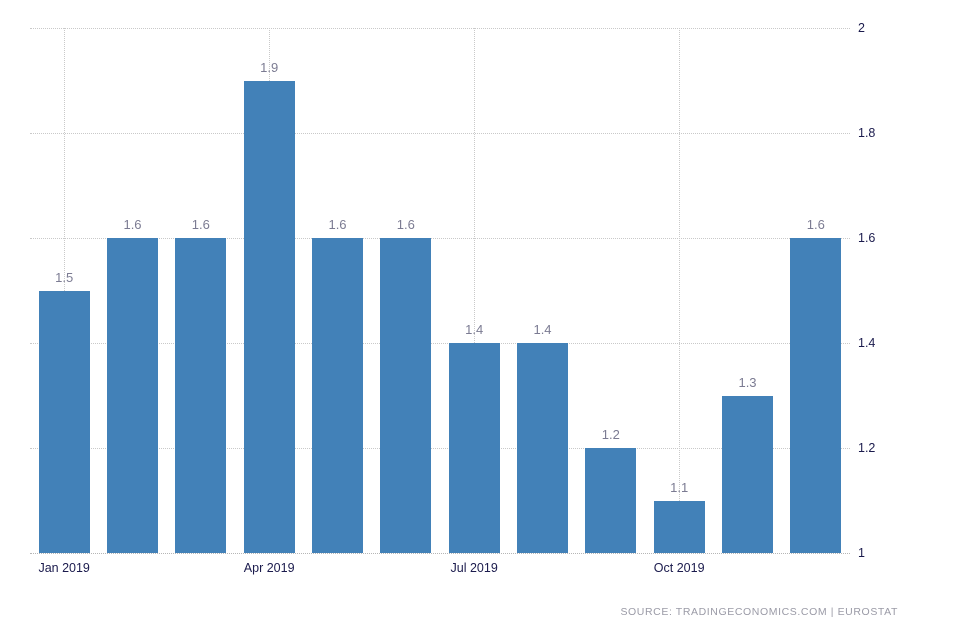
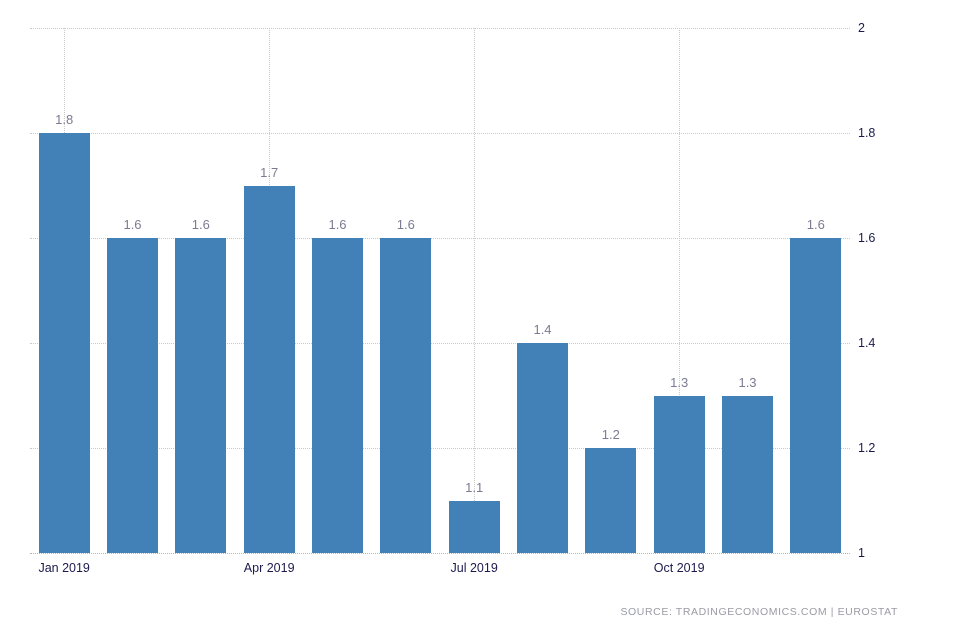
Jan 2019: 1.5 -> 1.8
Apr 2019: 1.9 -> 1.7
Jul 2019: 1.4 -> 1.1
Oct 2019: 1.1 -> 1.3
